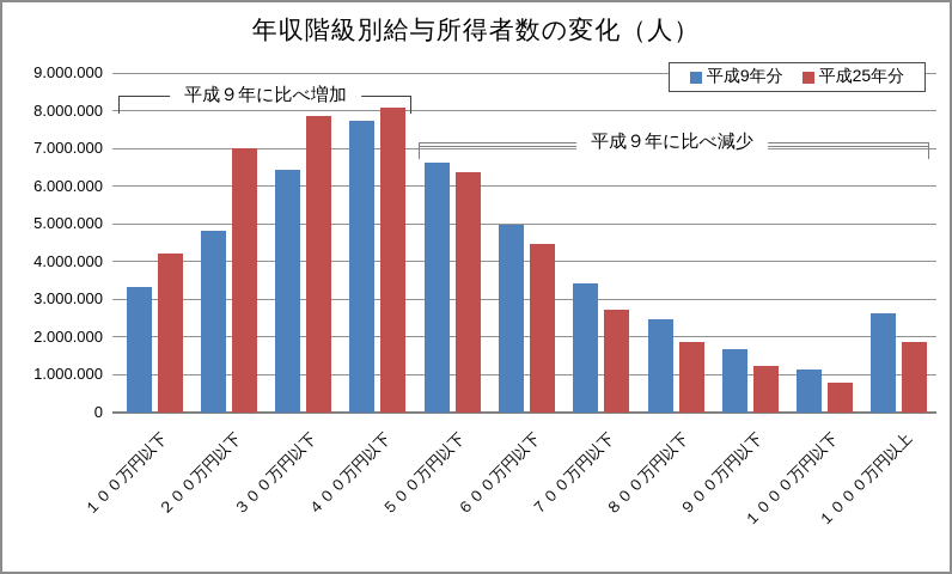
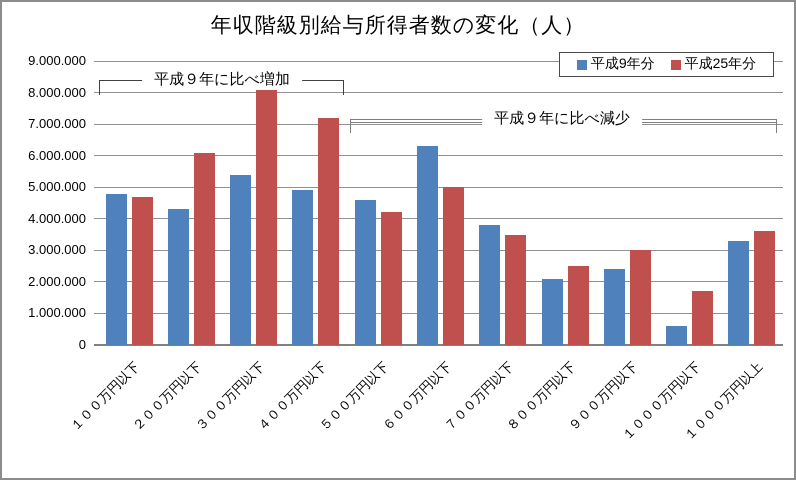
平成9年分/１００万円以下: 3300000 -> 4800000
平成25年分/１００万円以下: 4200000 -> 4700000
平成9年分/２００万円以下: 4800000 -> 4300000
平成25年分/２００万円以下: 7000000 -> 6100000
平成9年分/３００万円以下: 6400000 -> 5400000
平成25年分/３００万円以下: 7900000 -> 8200000
平成9年分/４００万円以下: 7700000 -> 4900000
平成25年分/４００万円以下: 8100000 -> 7200000
平成9年分/５００万円以下: 6600000 -> 4600000
平成25年分/５００万円以下: 6400000 -> 4200000
平成9年分/６００万円以下: 5000000 -> 6300000
平成25年分/６００万円以下: 4500000 -> 5000000
平成9年分/７００万円以下: 3400000 -> 3800000
平成25年分/７００万円以下: 2700000 -> 3500000
平成9年分/８００万円以下: 2500000 -> 2100000
平成25年分/８００万円以下: 1900000 -> 2500000
平成9年分/９００万円以下: 1700000 -> 2400000
平成25年分/９００万円以下: 1200000 -> 3000000
平成9年分/１０００万円以下: 1200000 -> 600000
平成25年分/１０００万円以下: 800000 -> 1700000
平成9年分/１０００万円以上: 2600000 -> 3300000
平成25年分/１０００万円以上: 1900000 -> 3600000
